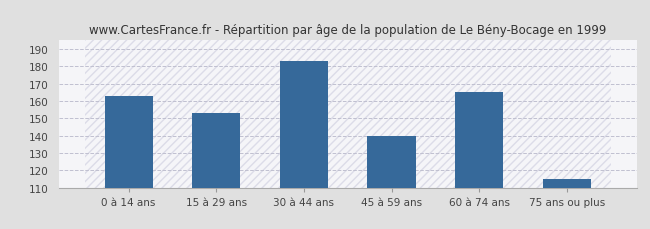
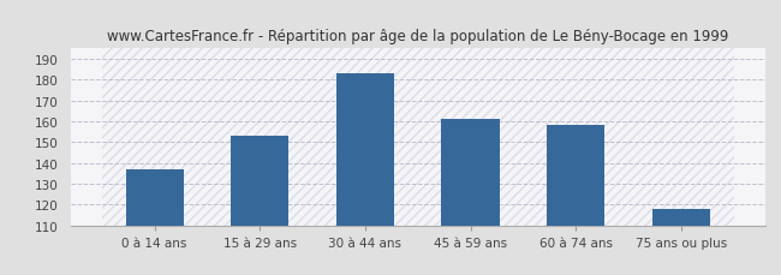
0 à 14 ans: 163 -> 137
45 à 59 ans: 140 -> 161
60 à 74 ans: 165 -> 158
75 ans ou plus: 115 -> 118
